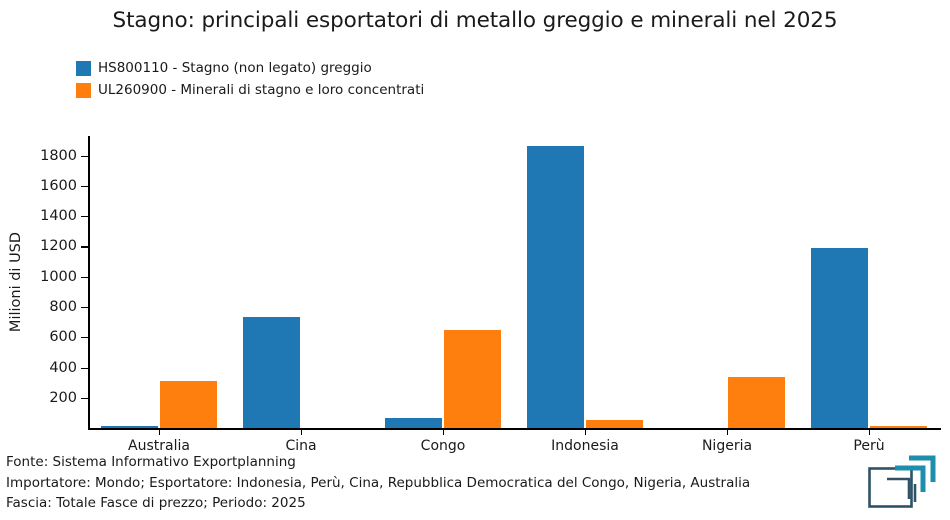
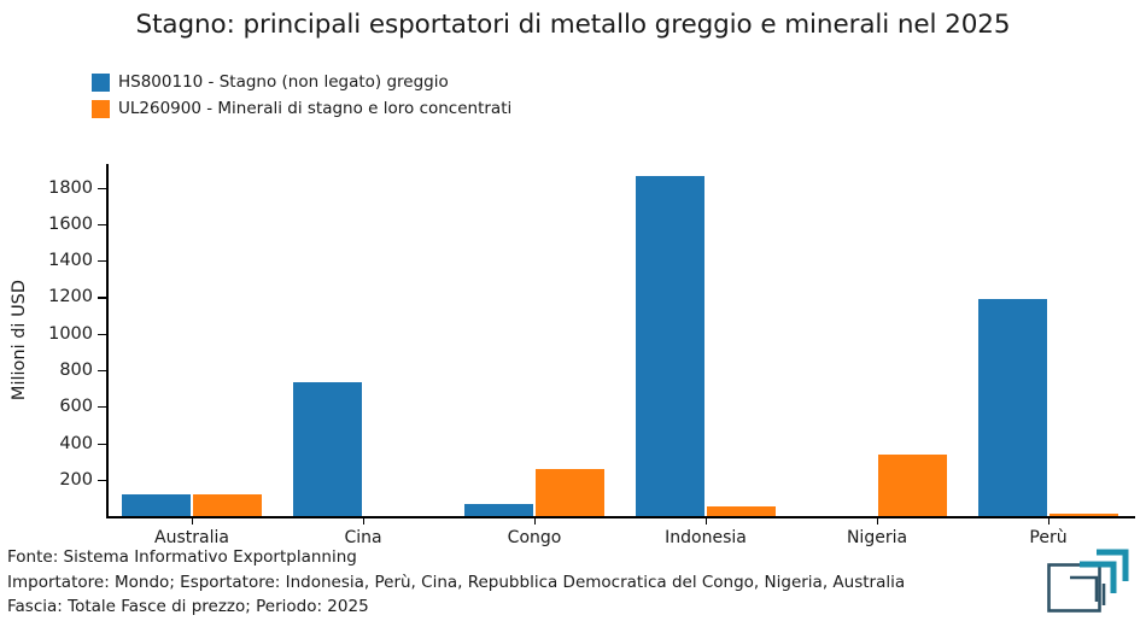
HS800110 - Stagno (non legato) greggio/Australia: 10 -> 120
UL260900 - Minerali di stagno e loro concentrati/Australia: 310 -> 120
UL260900 - Minerali di stagno e loro concentrati/Congo: 650 -> 260
